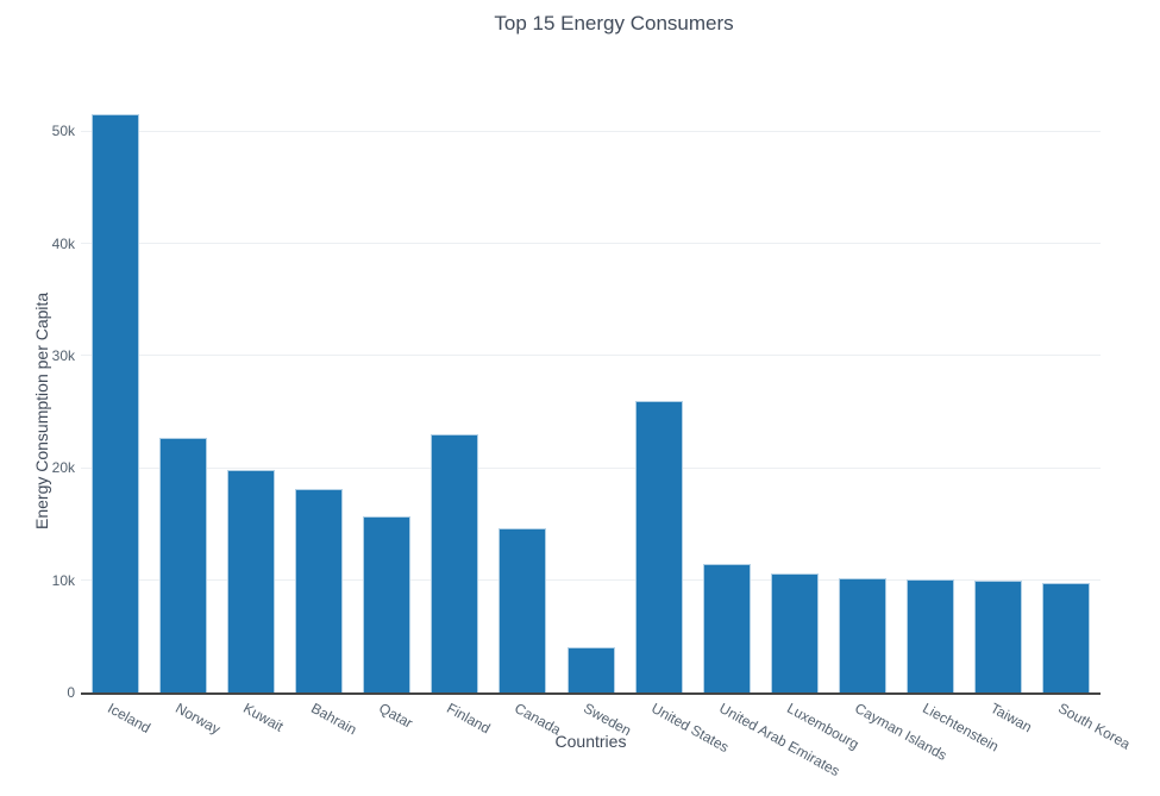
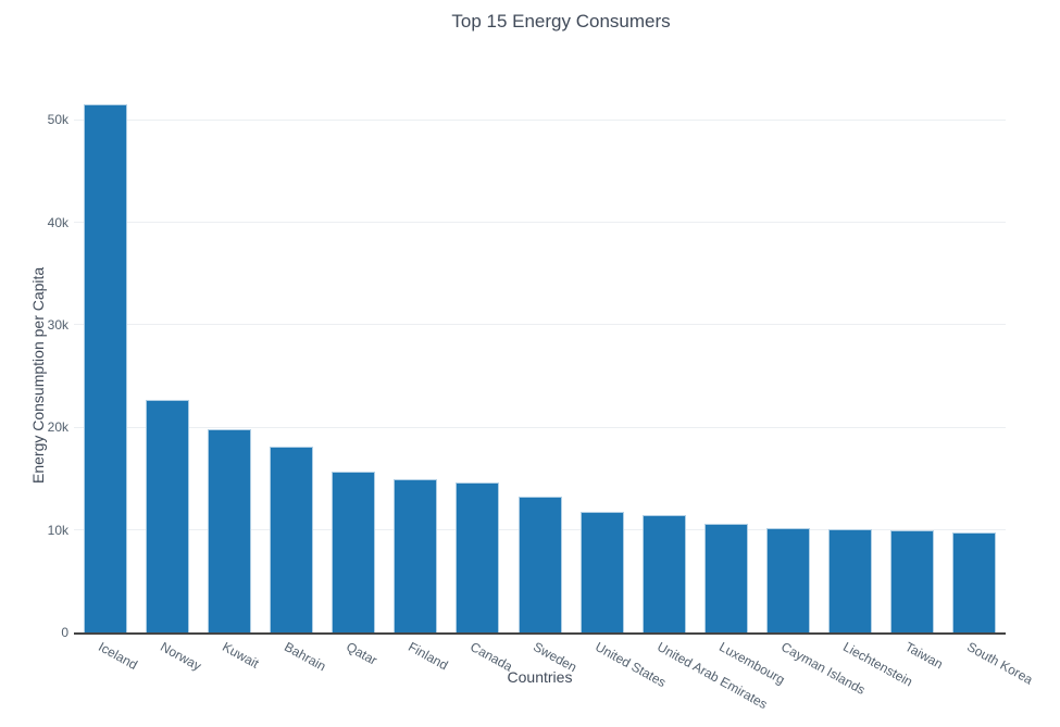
Finland: 23k -> 15k
Sweden: 4k -> 13k
United States: 26k -> 12k
